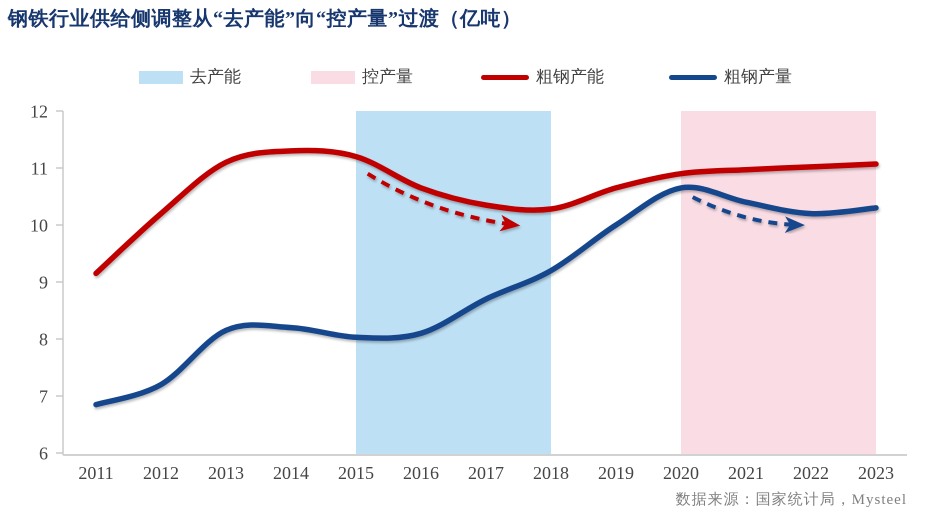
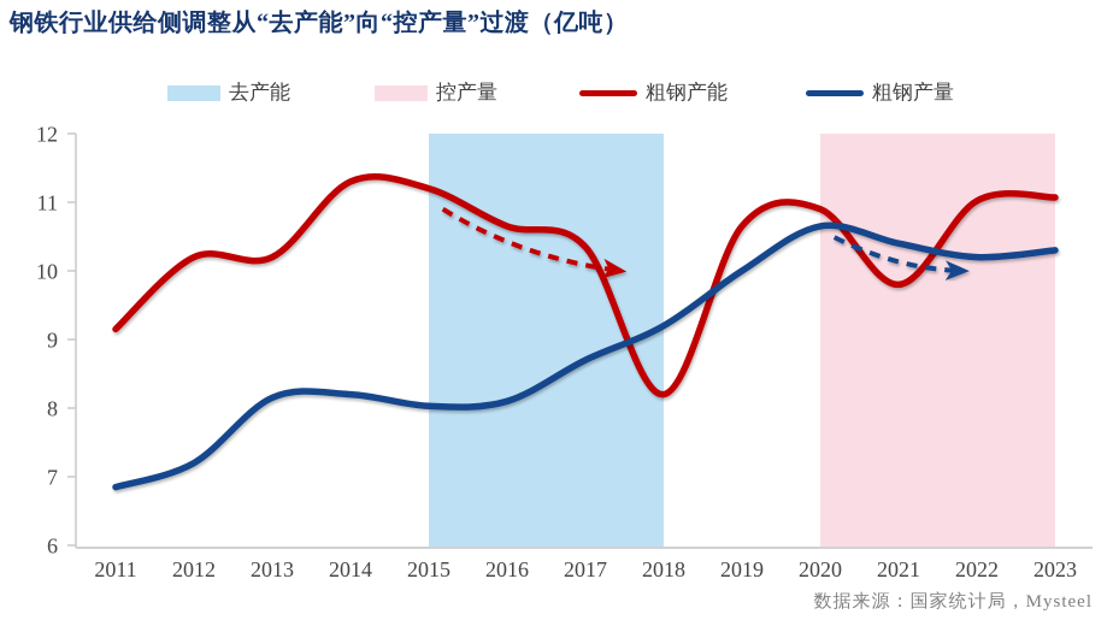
粗钢产能/2013: 11.1 -> 10.2
粗钢产能/2018: 10.3 -> 8.2
粗钢产能/2021: 11.0 -> 9.8
